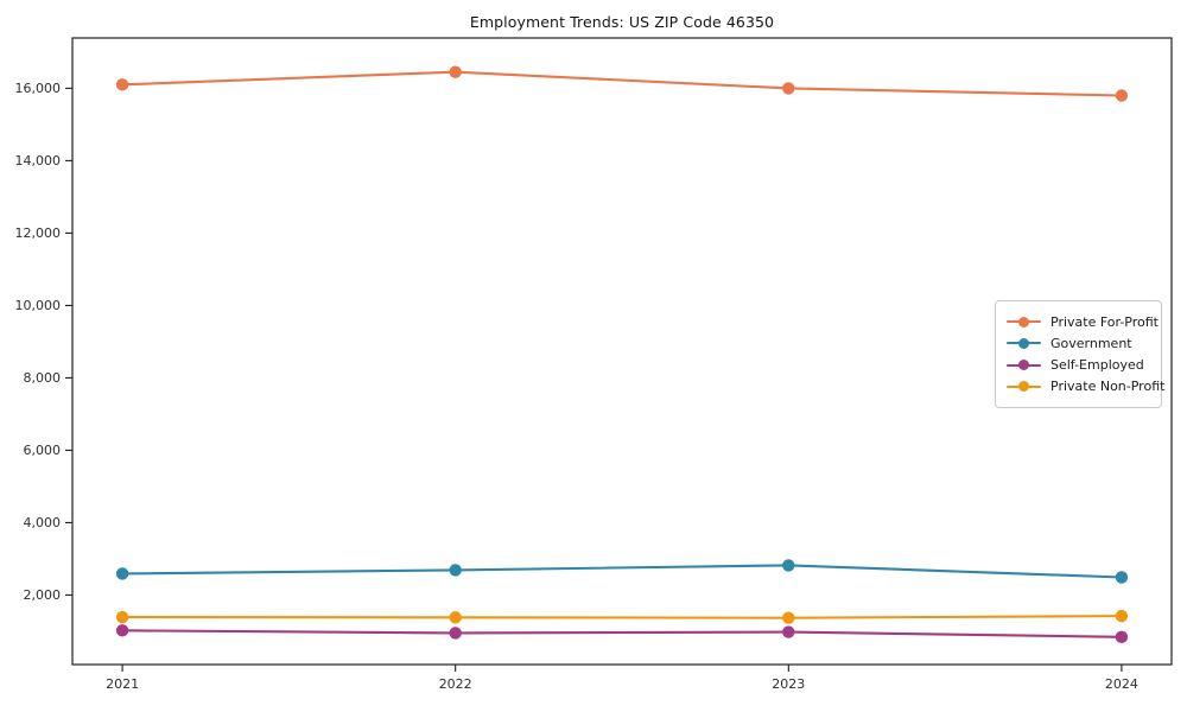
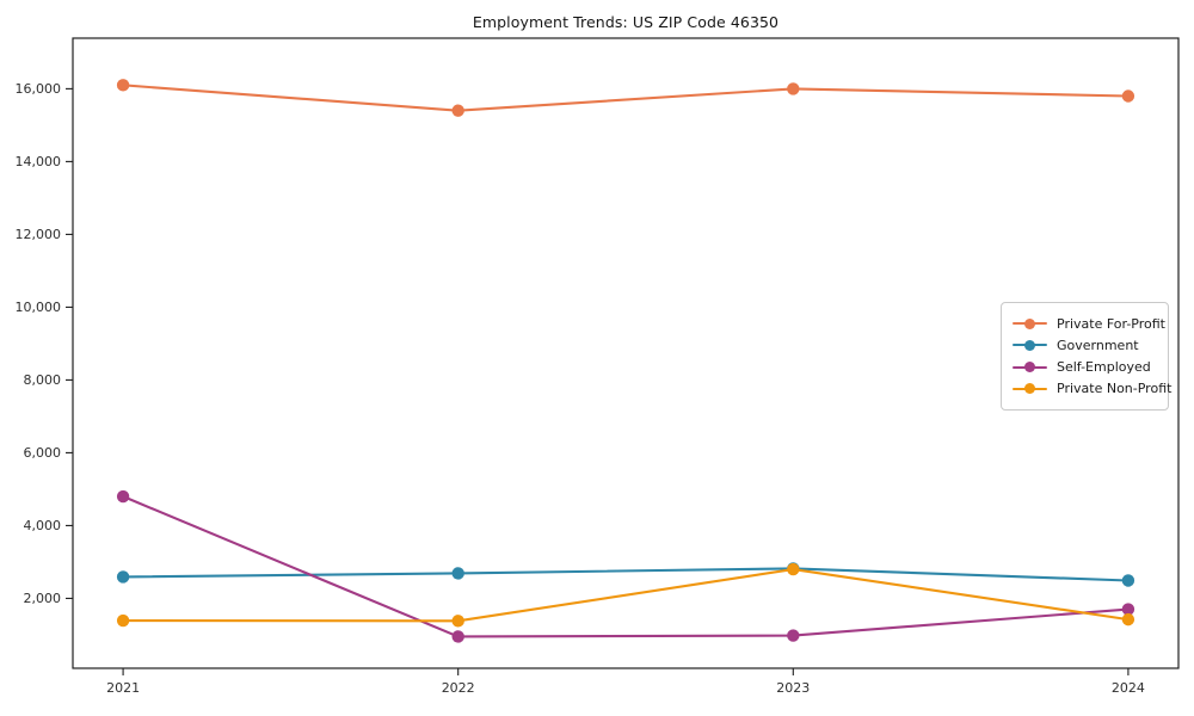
Self-Employed/2021: 1000 -> 4800
Private For-Profit/2022: 16400 -> 15400
Private Non-Profit/2023: 1400 -> 2800
Self-Employed/2024: 800 -> 1700
